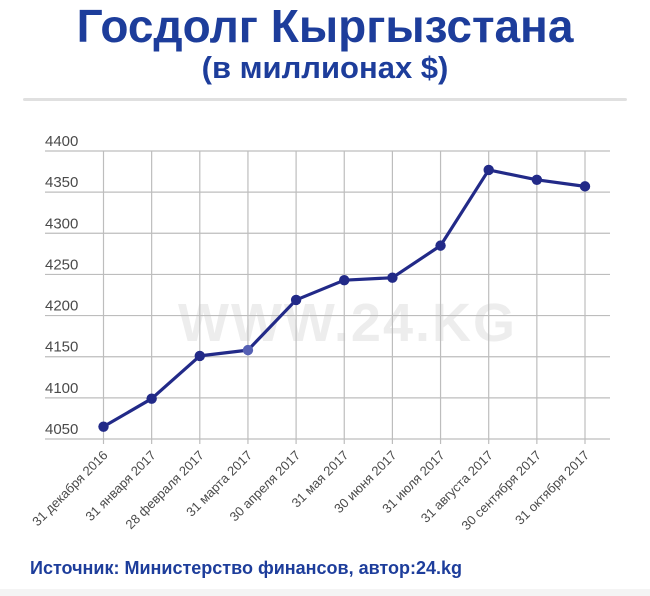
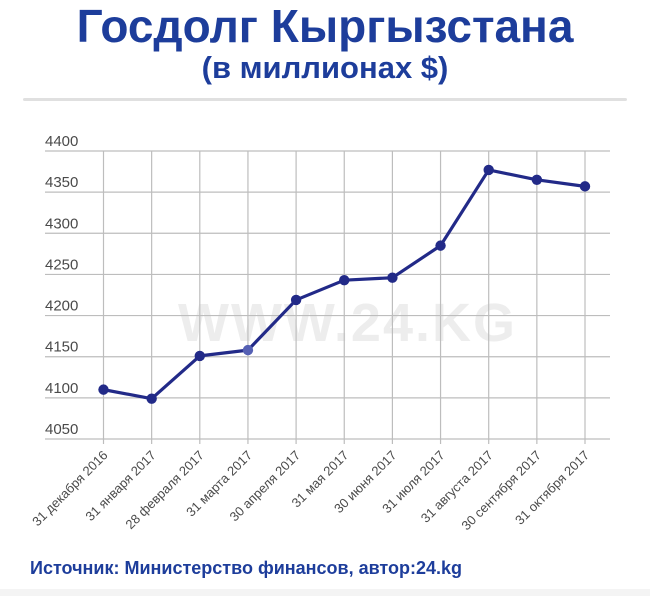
31 декабря 2016: 4060 -> 4110
